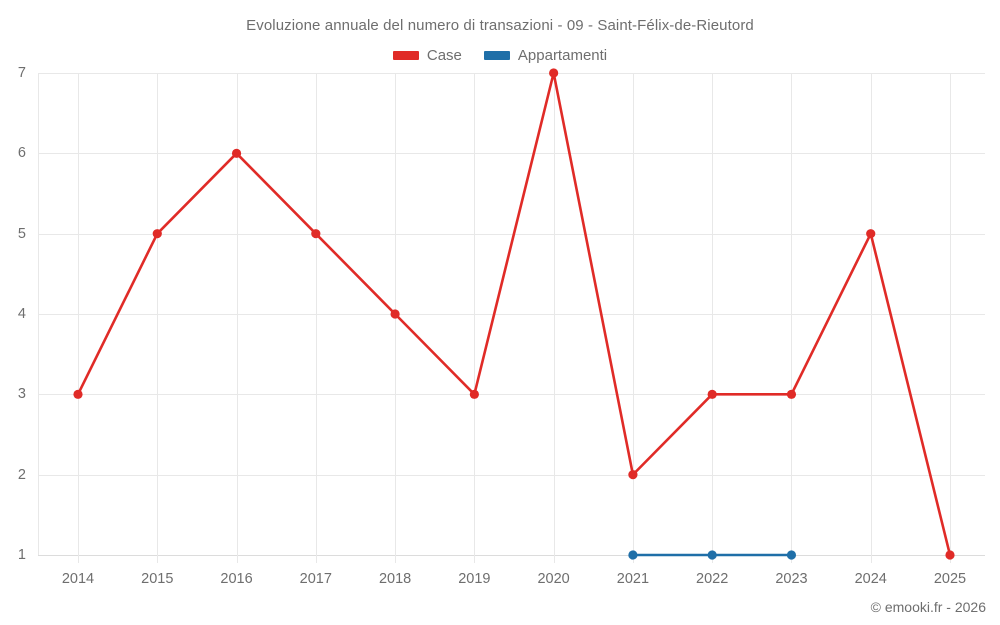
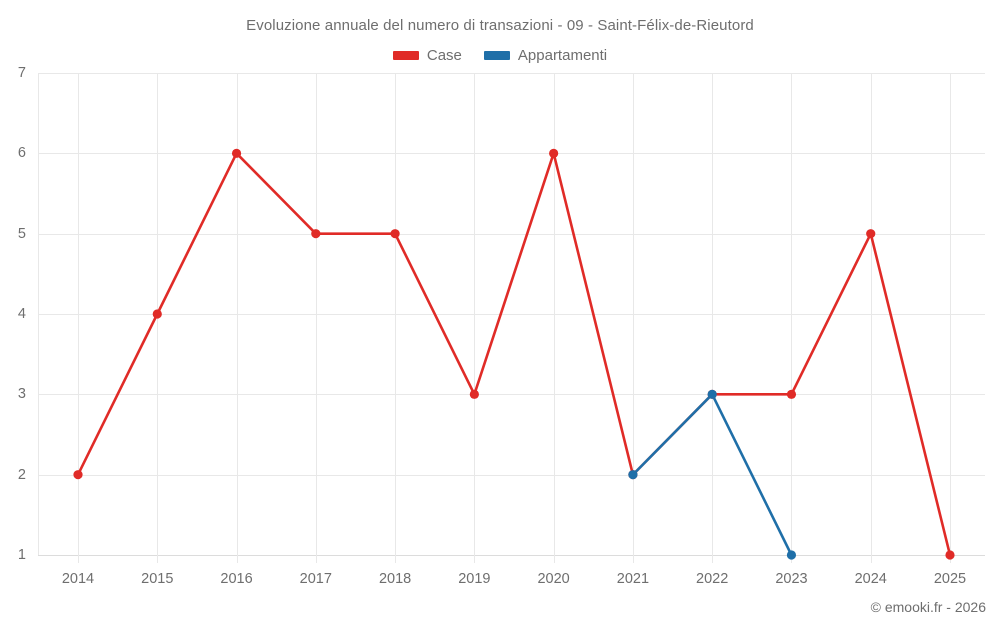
Case/2014: 3 -> 2
Case/2015: 5 -> 4
Case/2018: 4 -> 5
Case/2020: 7 -> 6
Appartamenti/2021: 1 -> 2
Appartamenti/2022: 1 -> 3
